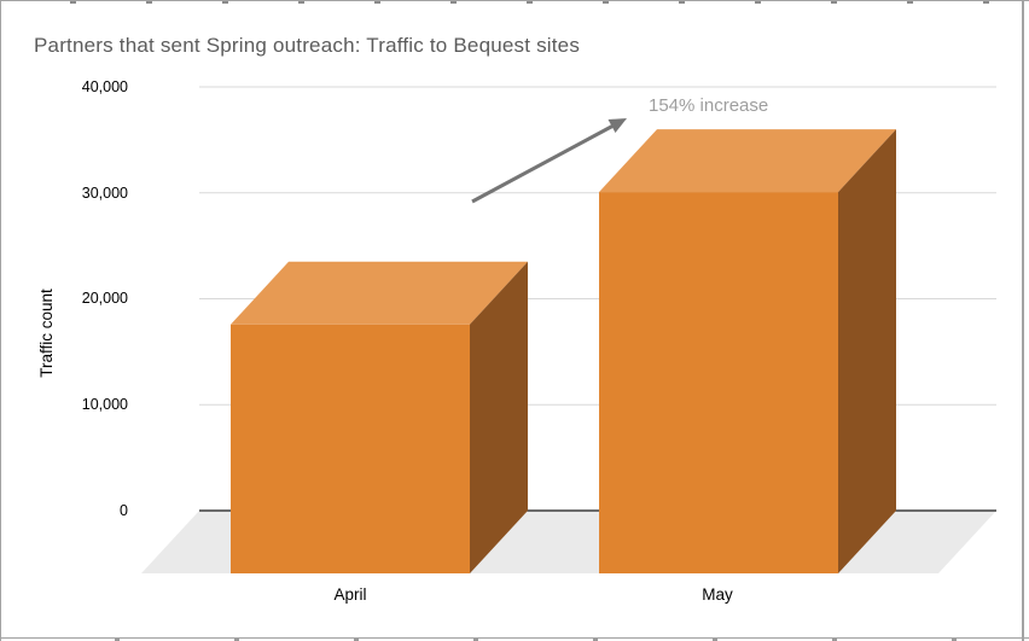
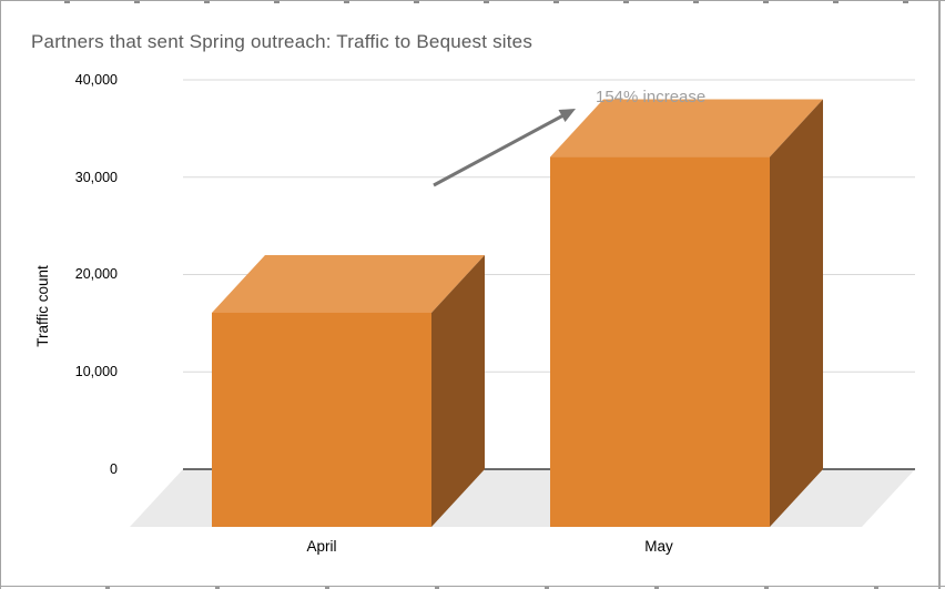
April: 24000 -> 22000
May: 36000 -> 38000
